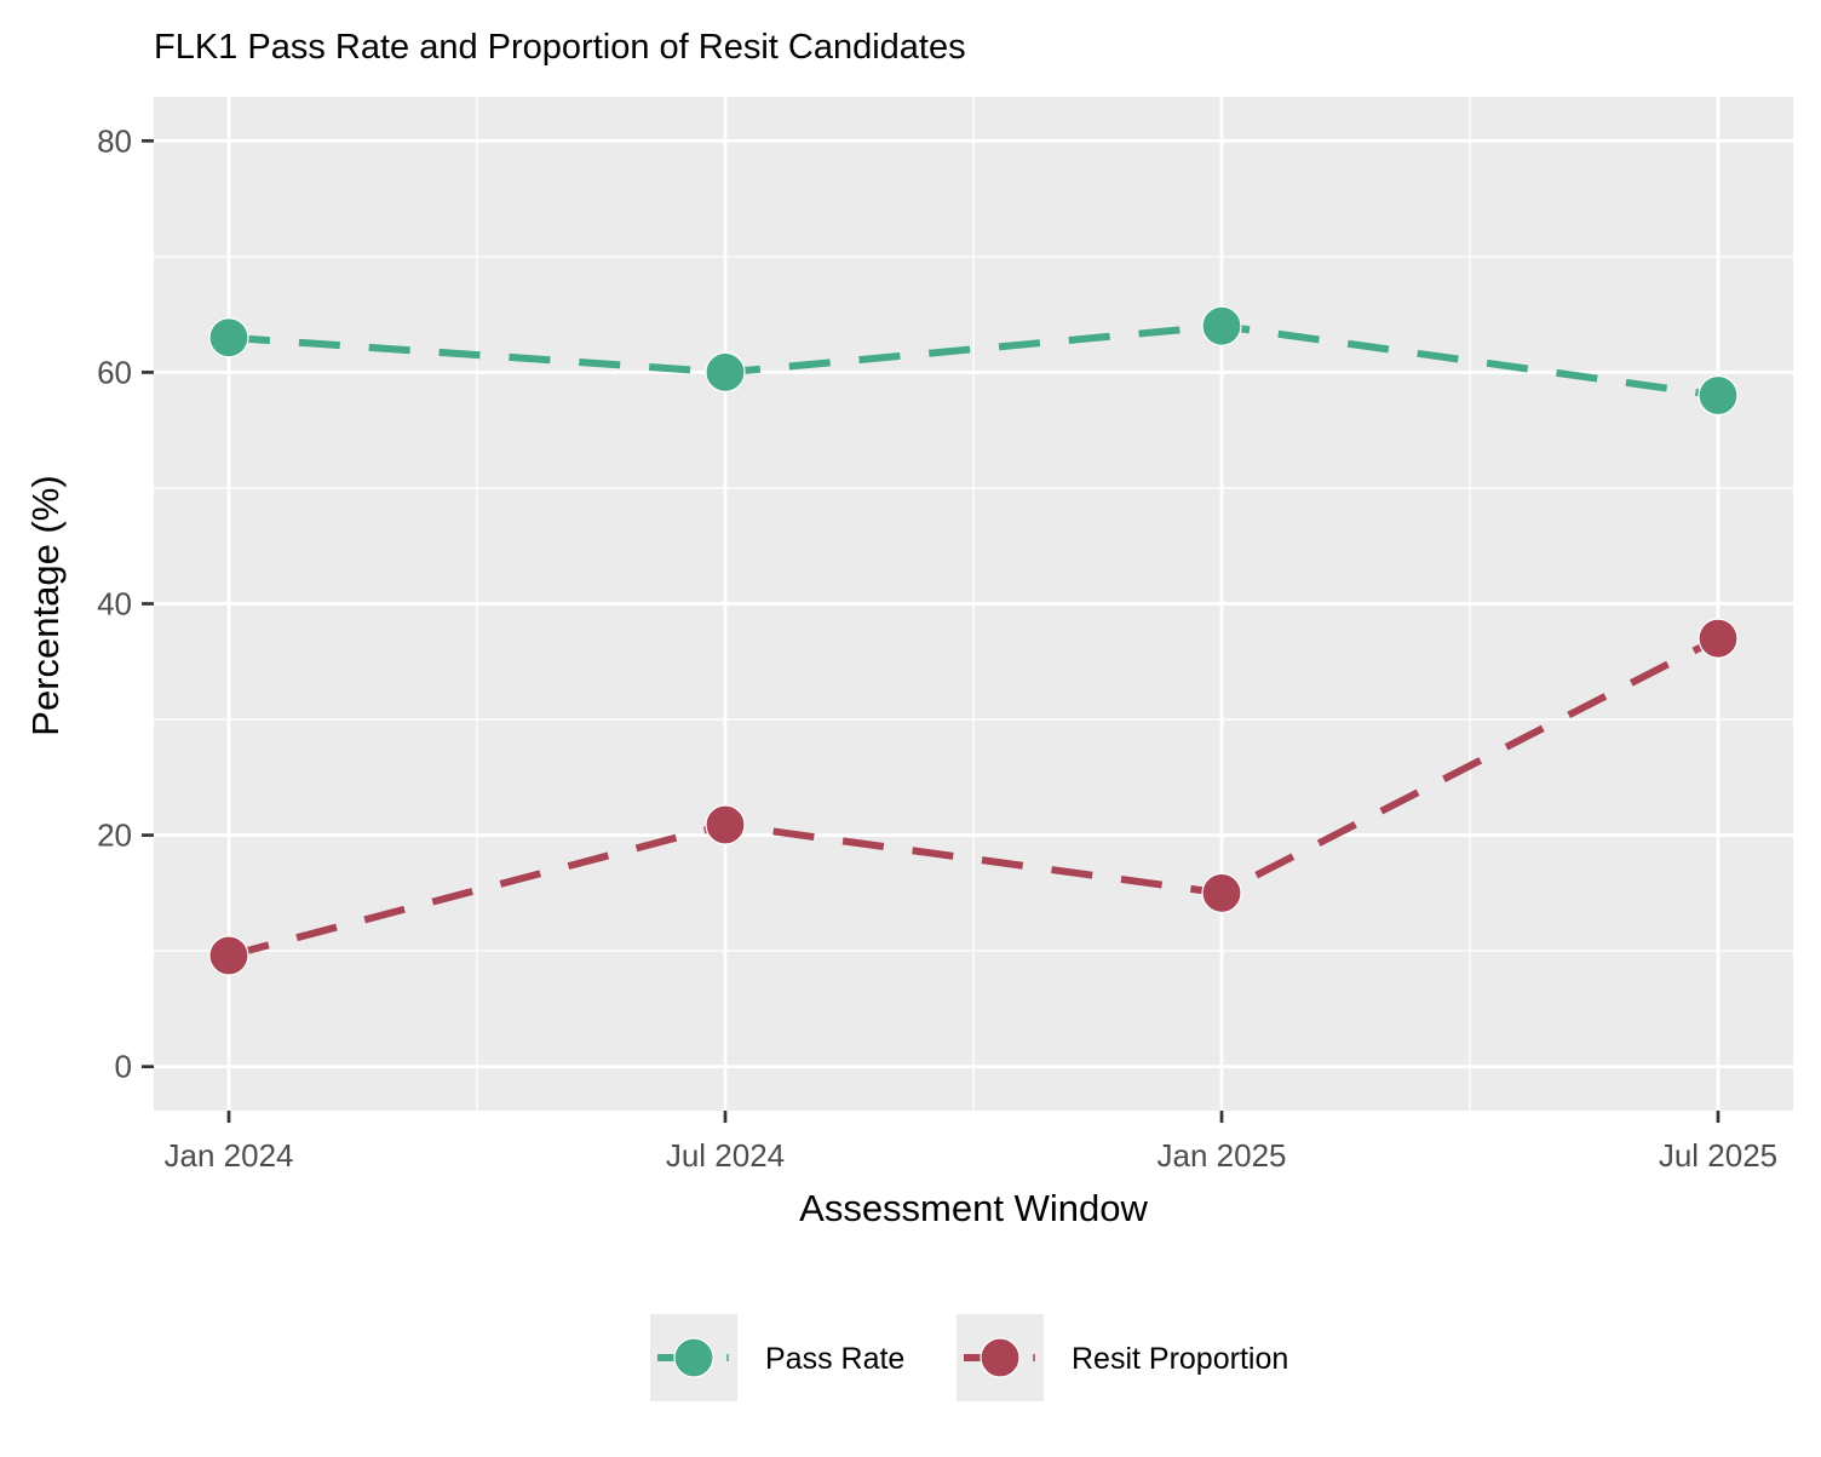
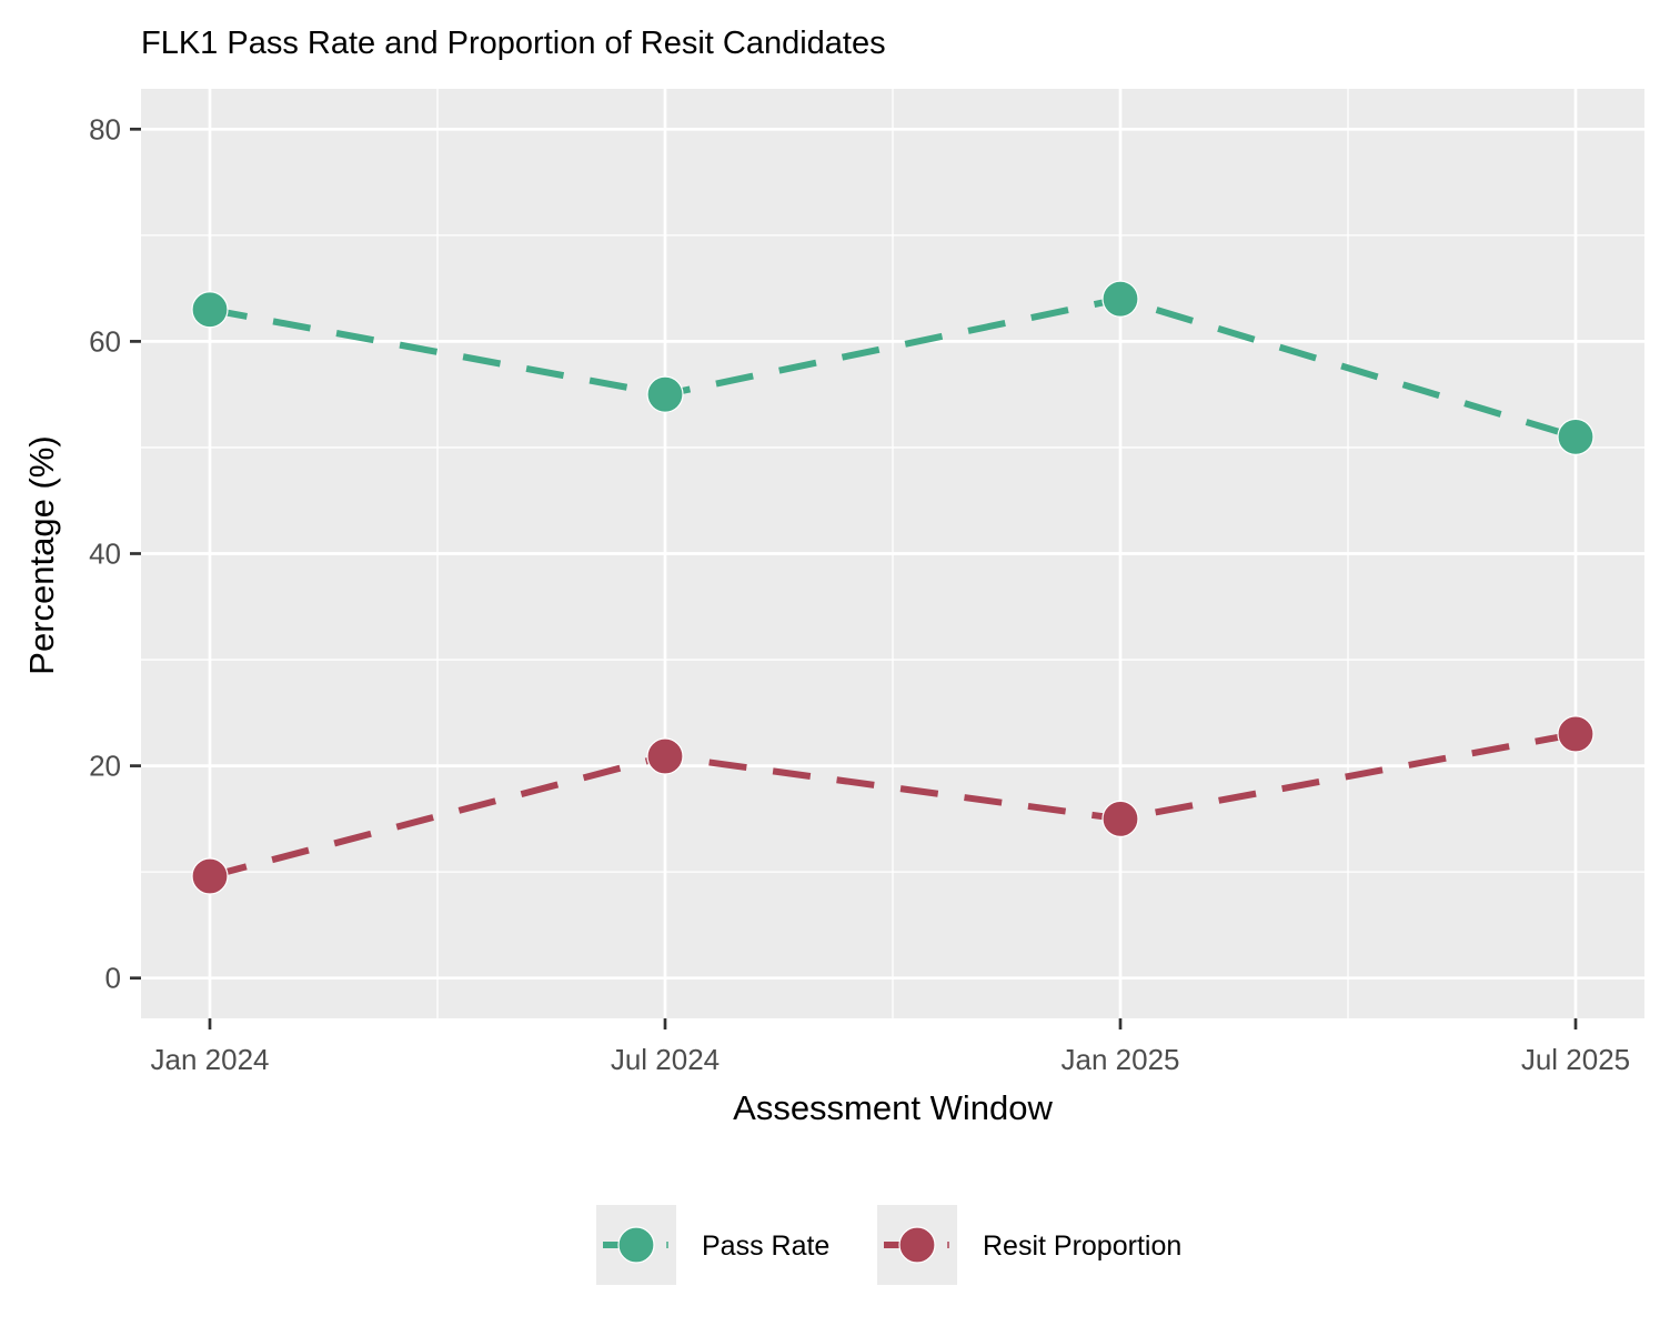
Pass Rate/Jul 2024: 60 -> 55
Pass Rate/Jul 2025: 58 -> 51
Resit Proportion/Jul 2025: 37 -> 23
